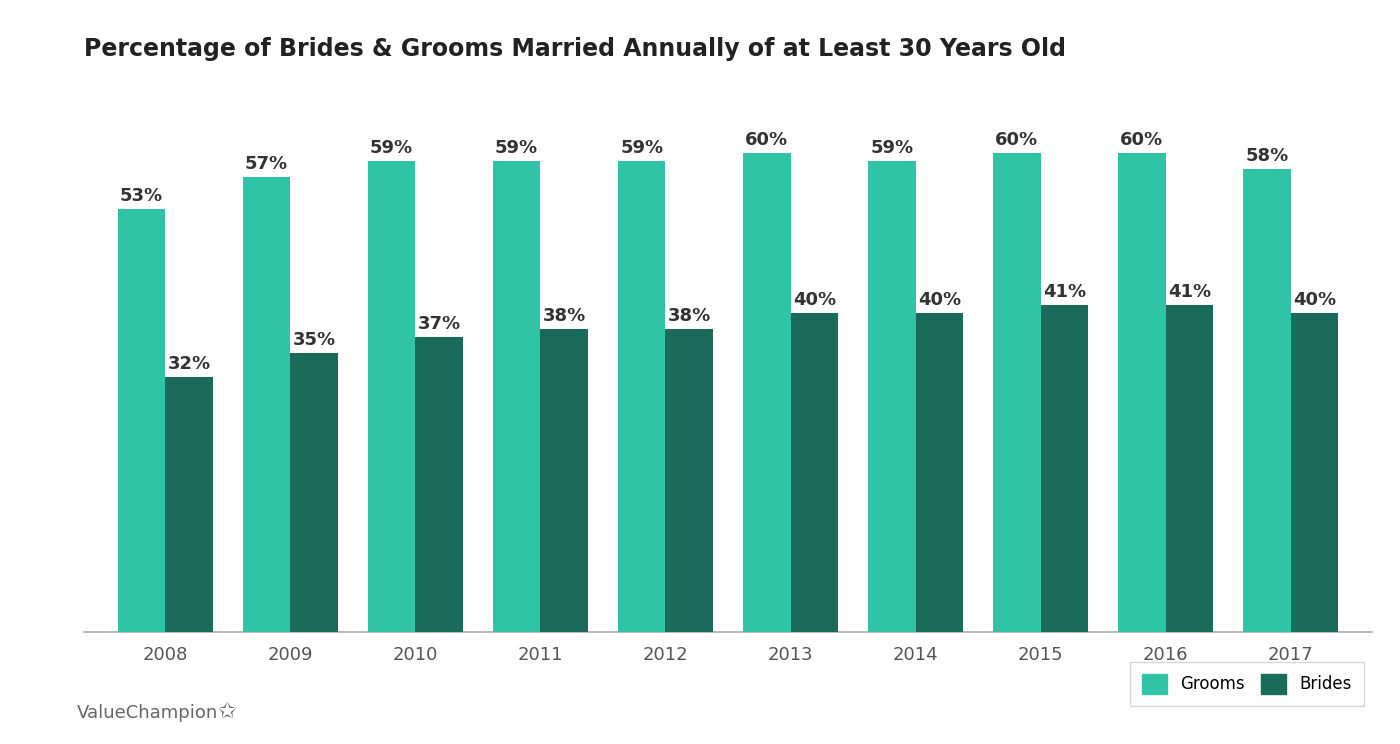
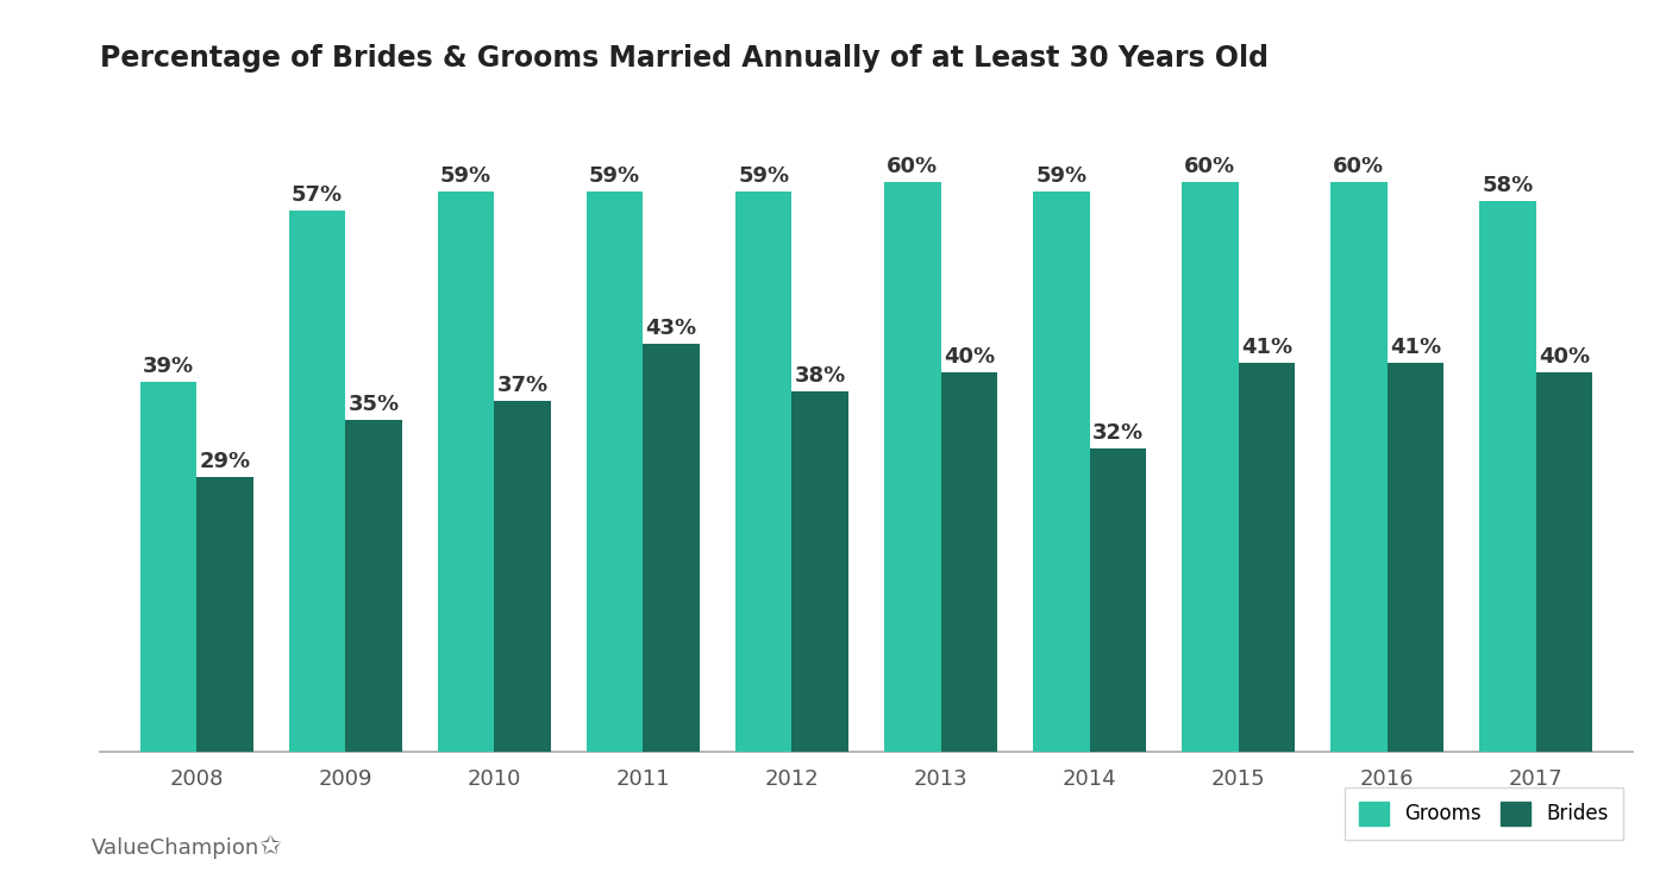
Grooms/2008: 53% -> 39%
Brides/2008: 32% -> 29%
Brides/2011: 38% -> 43%
Brides/2014: 40% -> 32%
